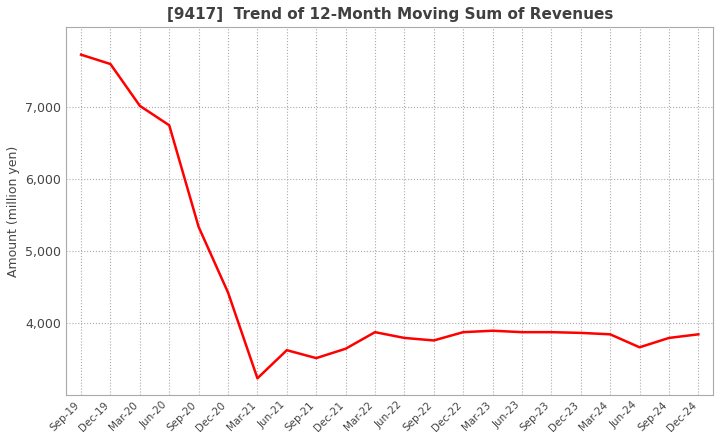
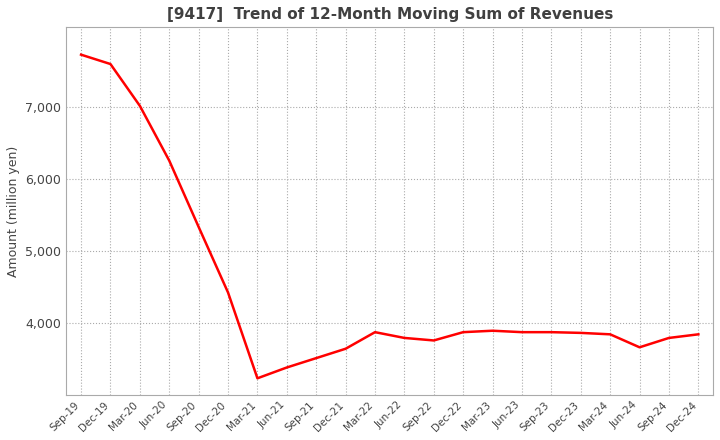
Jun-20: 6,740 -> 6,250
Jun-21: 3,620 -> 3,380
